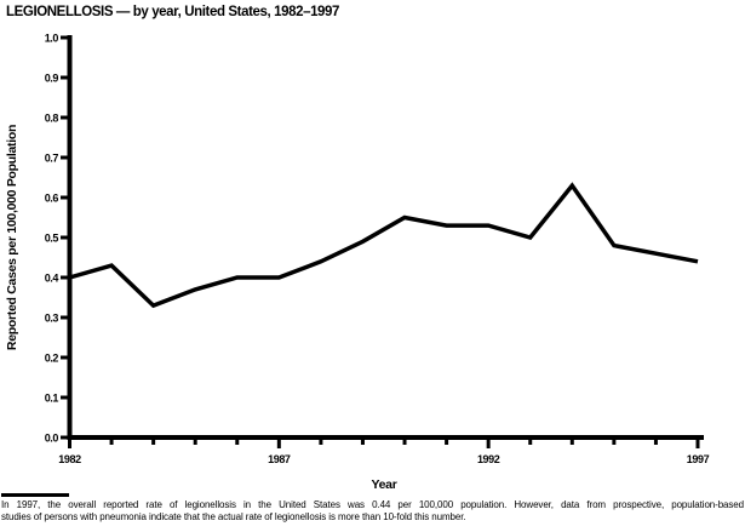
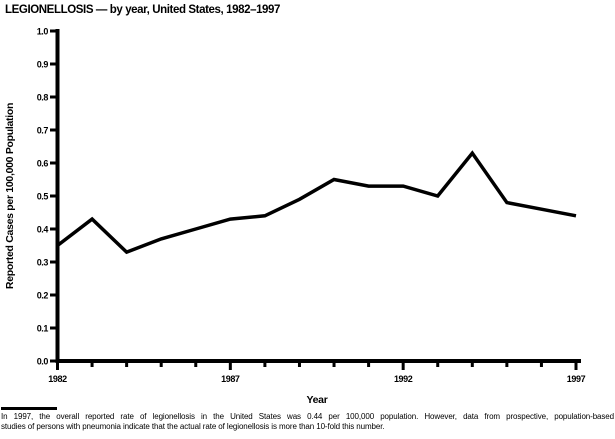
1982: 0.40 -> 0.35
1987: 0.40 -> 0.43
